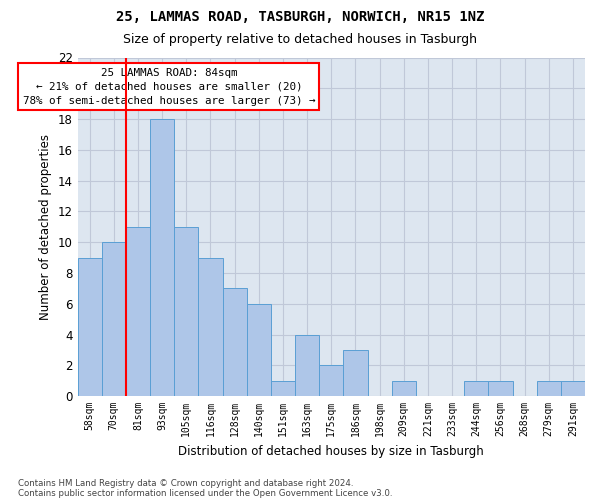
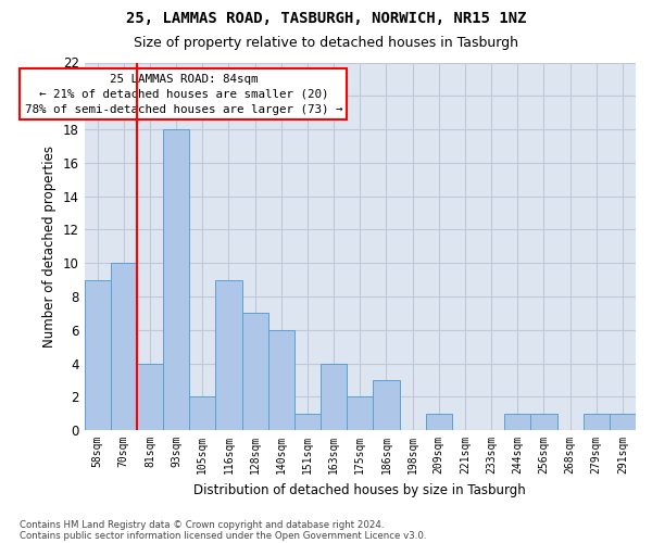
81sqm: 11 -> 4
105sqm: 11 -> 2
